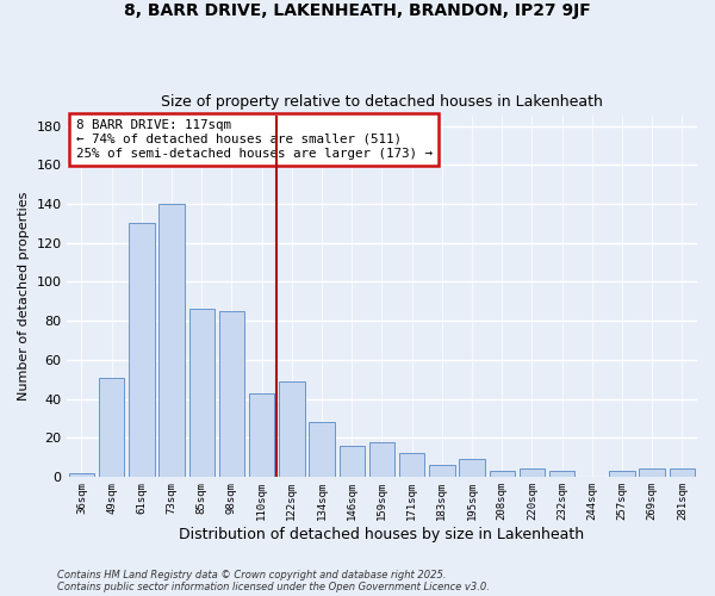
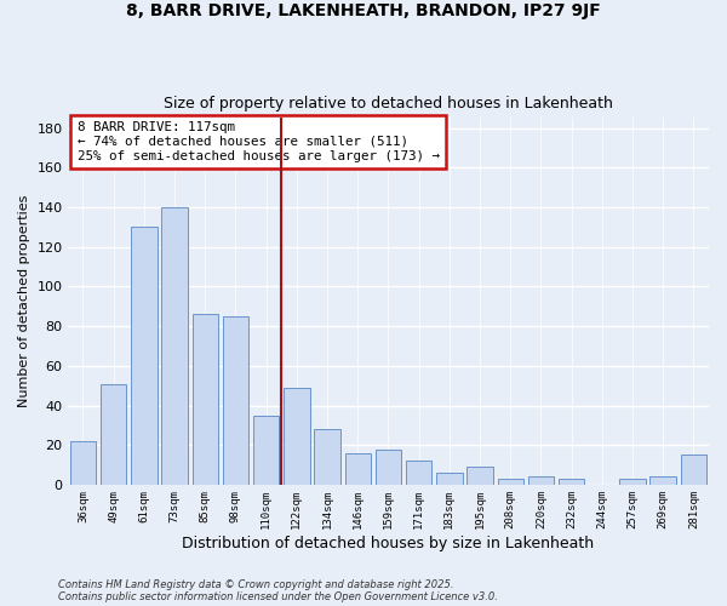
36sqm: 2 -> 22
110sqm: 43 -> 35
281sqm: 4 -> 15
